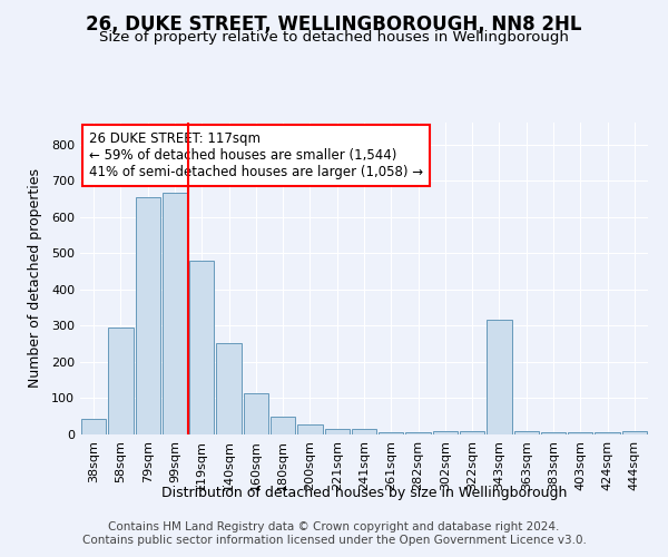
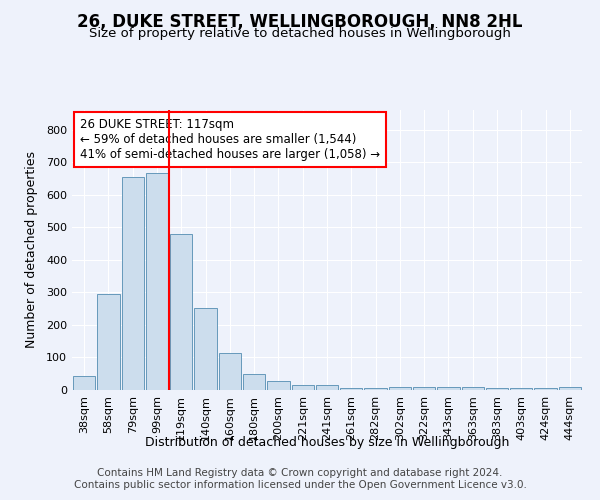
343sqm: 315 -> 8
